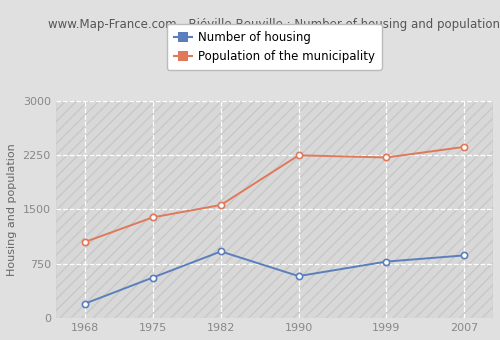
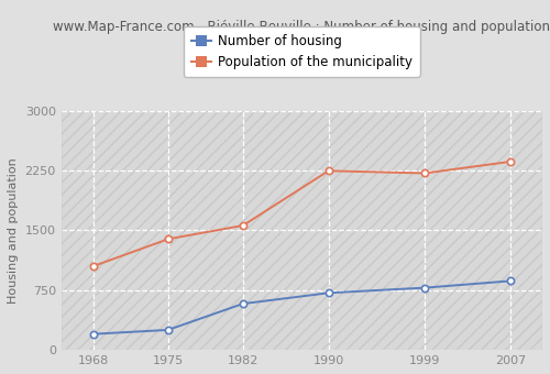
Number of housing/1975: 560 -> 250
Number of housing/1982: 920 -> 580
Number of housing/1990: 580 -> 720
